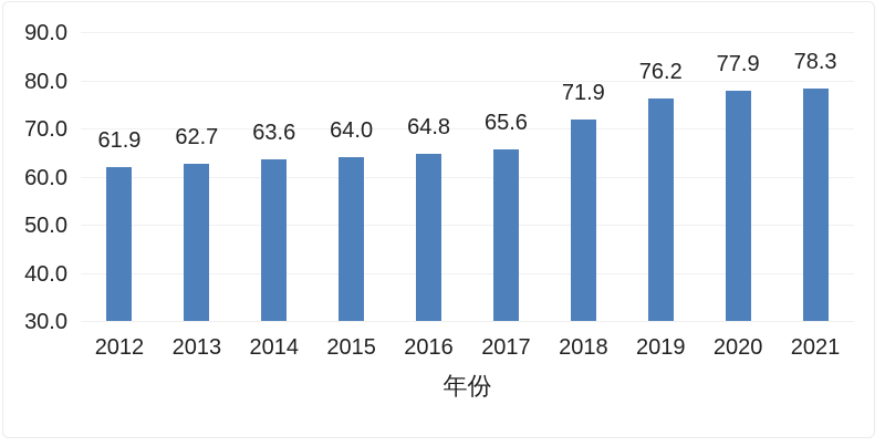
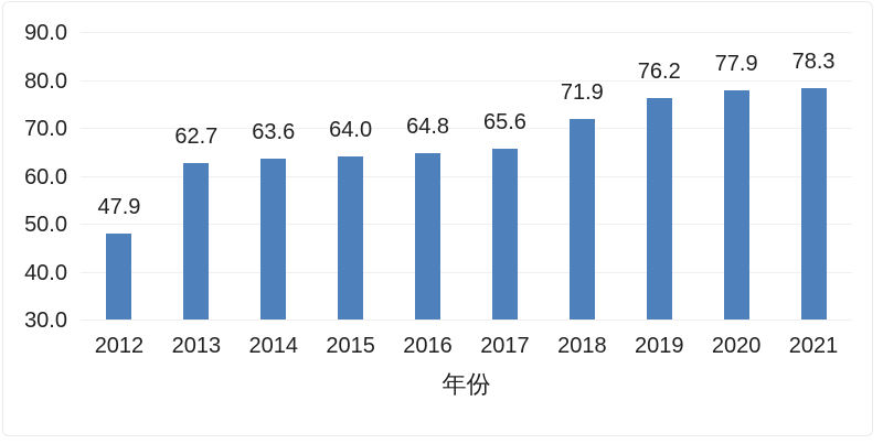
2012: 61.9 -> 47.9
